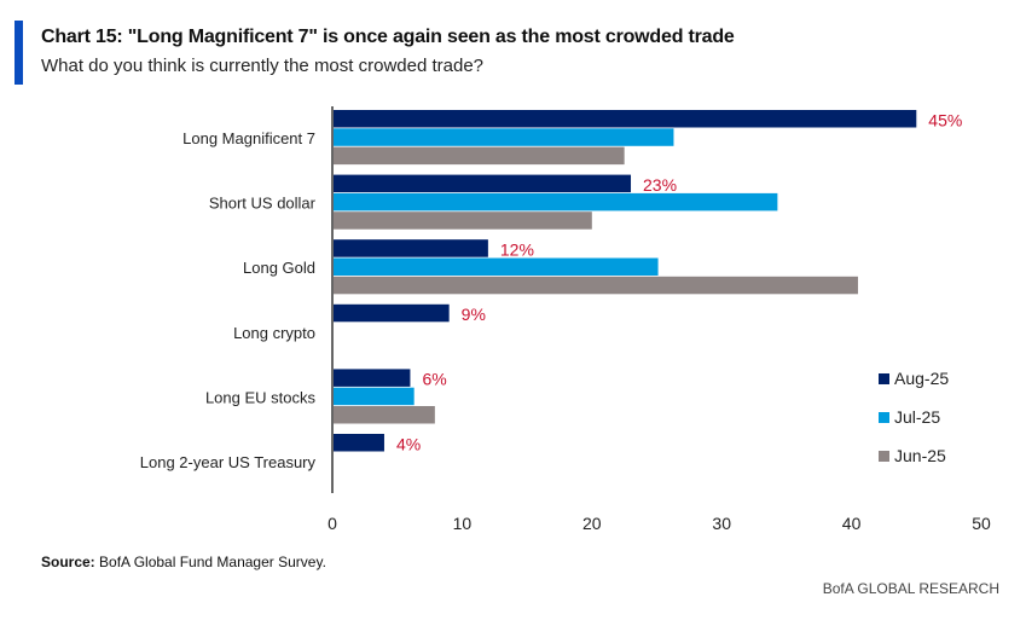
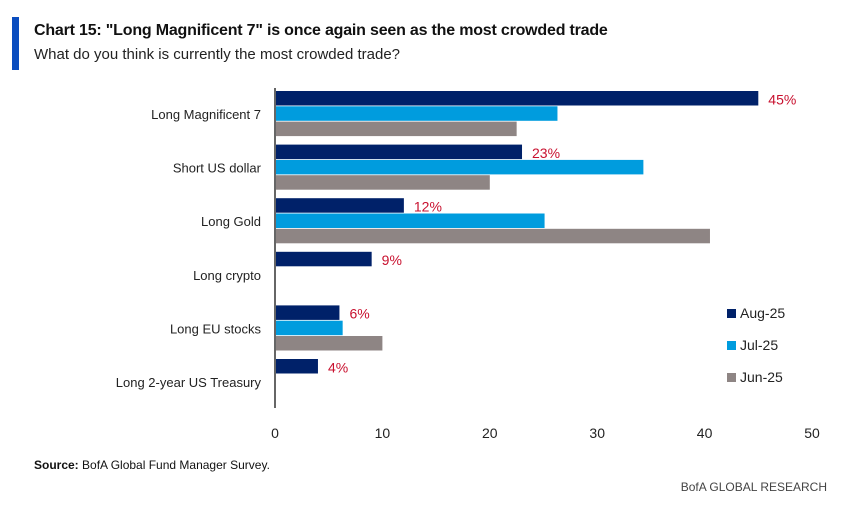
Jun-25/Long EU stocks: 7.9 -> 10.0
